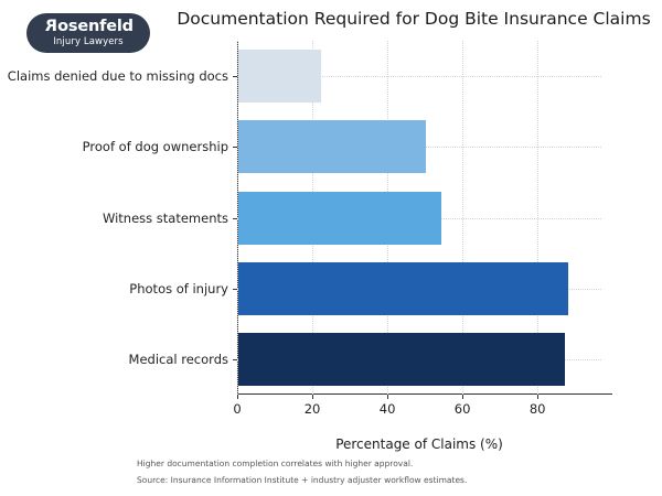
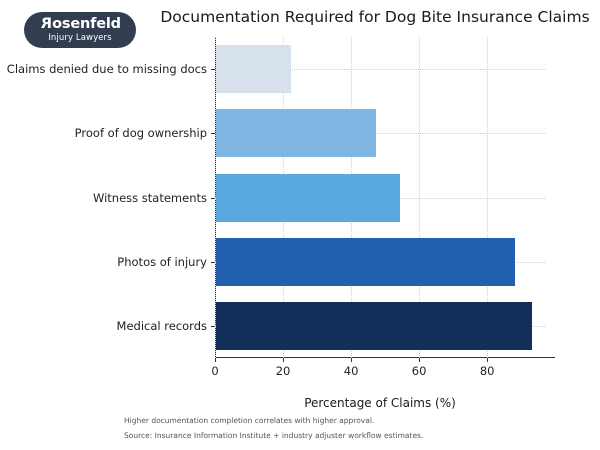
Proof of dog ownership: 50 -> 47
Medical records: 87 -> 93
